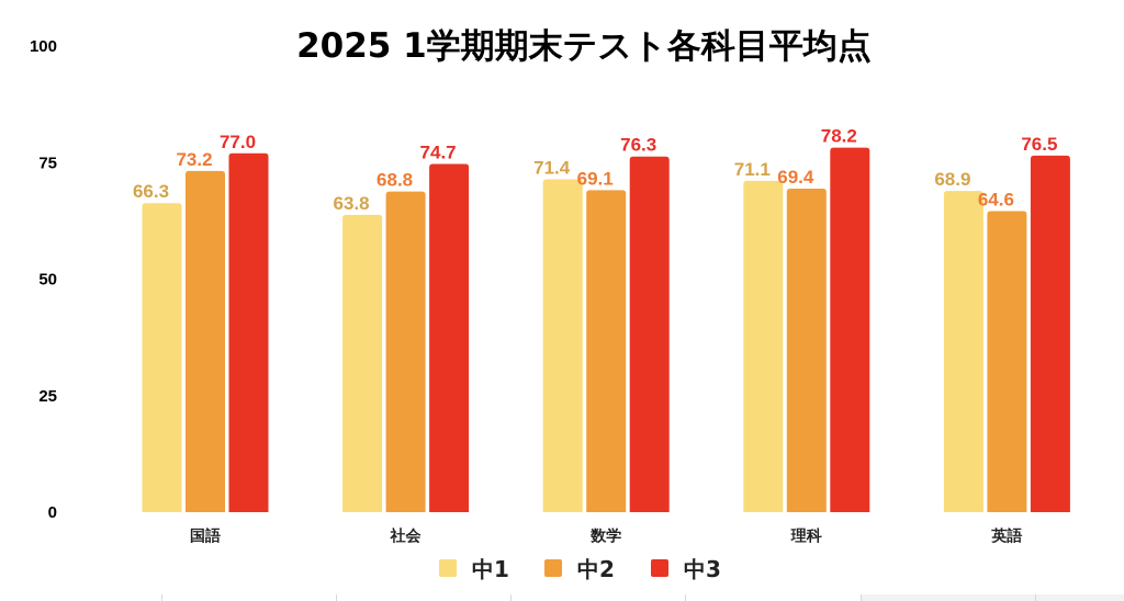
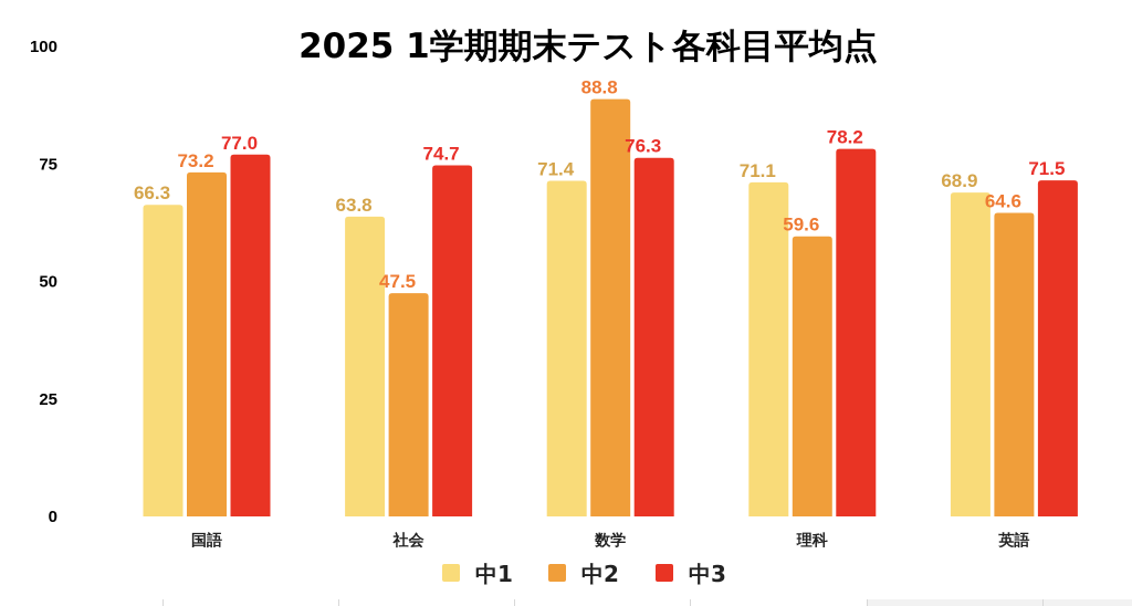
中2/社会: 68.8 -> 47.5
中2/数学: 69.1 -> 88.8
中2/理科: 69.4 -> 59.6
中3/英語: 76.5 -> 71.5
